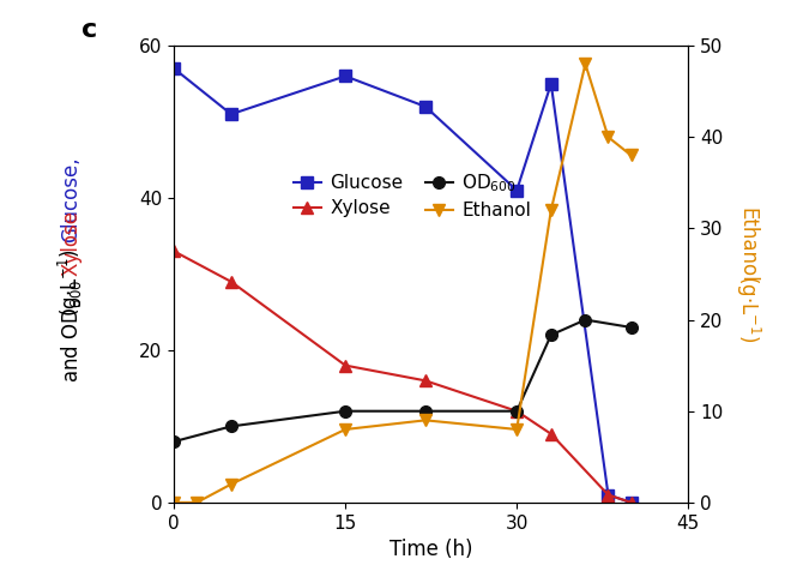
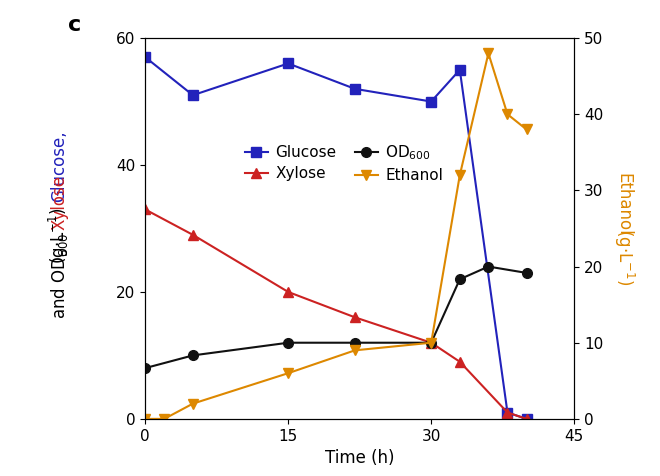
Xylose/15: 18 -> 20
Ethanol/15: 8 -> 6
Glucose/30: 41 -> 50
Ethanol/30: 8 -> 10
